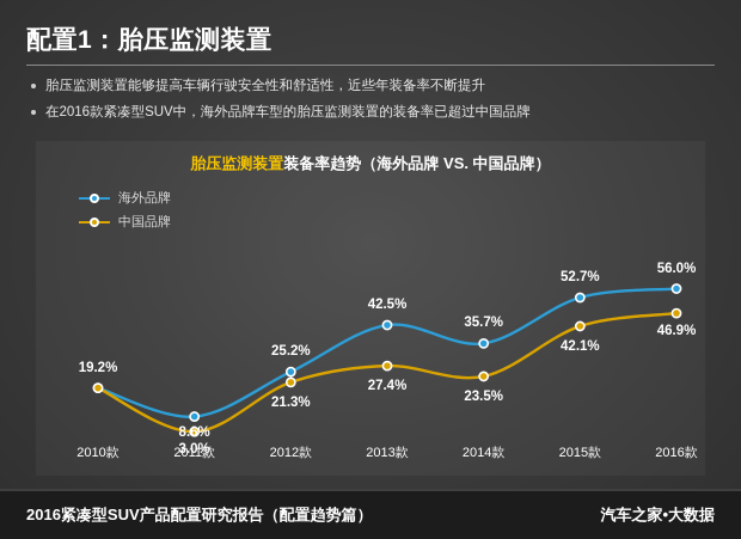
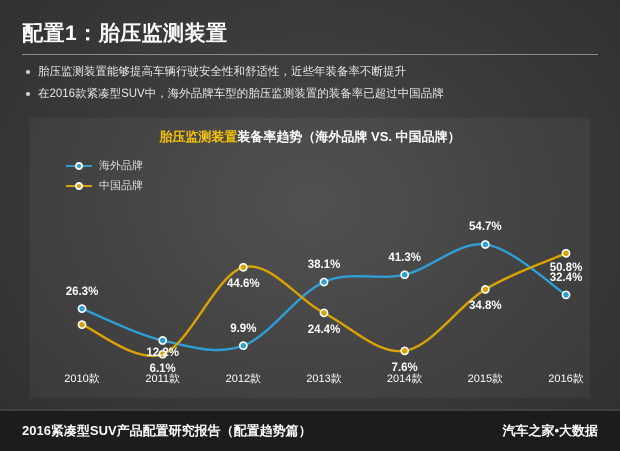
海外品牌/2010款: 19.2% -> 26.3%
海外品牌/2011款: 8.6% -> 12.2%
中国品牌/2011款: 3.0% -> 6.1%
海外品牌/2012款: 25.2% -> 9.9%
中国品牌/2012款: 21.3% -> 44.6%
海外品牌/2013款: 42.5% -> 38.1%
中国品牌/2013款: 27.4% -> 24.4%
海外品牌/2014款: 35.7% -> 41.3%
中国品牌/2014款: 23.5% -> 7.6%
海外品牌/2015款: 52.7% -> 54.7%
中国品牌/2015款: 42.1% -> 34.8%
海外品牌/2016款: 56.0% -> 32.4%
中国品牌/2016款: 46.9% -> 50.8%
